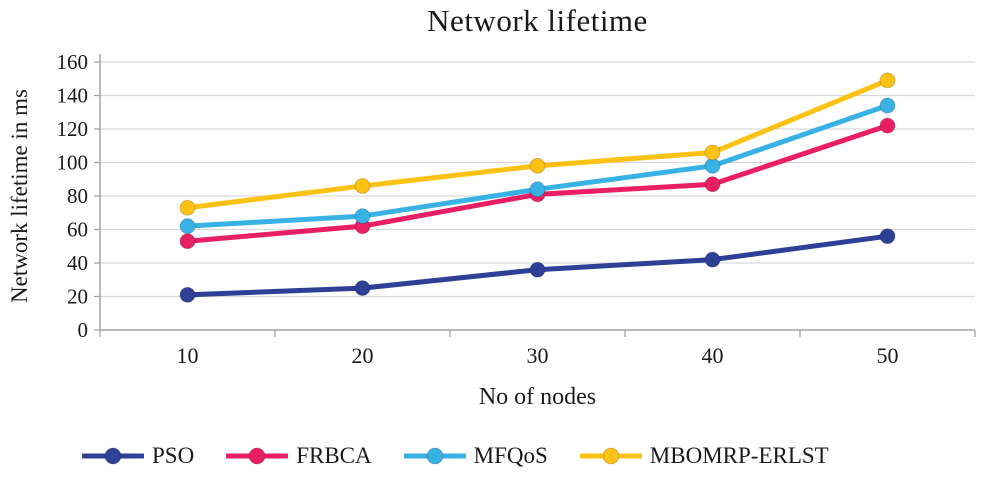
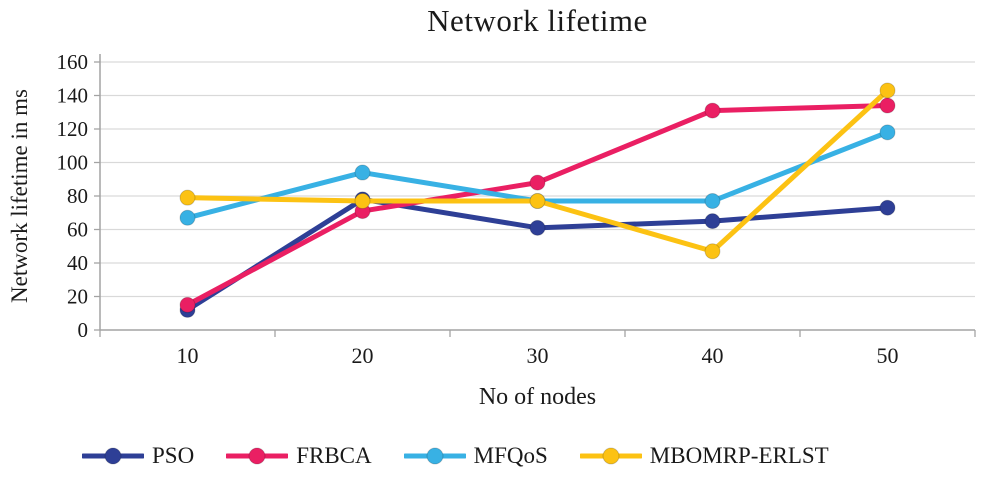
PSO/10: 21 -> 12
FRBCA/10: 53 -> 15
MFQoS/10: 62 -> 67
MBOMRP-ERLST/10: 73 -> 79
PSO/20: 25 -> 78
FRBCA/20: 62 -> 71
MFQoS/20: 68 -> 94
MBOMRP-ERLST/20: 86 -> 77
PSO/30: 36 -> 61
FRBCA/30: 81 -> 88
MFQoS/30: 84 -> 77
MBOMRP-ERLST/30: 98 -> 77
PSO/40: 42 -> 65
FRBCA/40: 87 -> 131
MFQoS/40: 98 -> 77
MBOMRP-ERLST/40: 106 -> 47
PSO/50: 56 -> 73
FRBCA/50: 122 -> 134
MFQoS/50: 134 -> 118
MBOMRP-ERLST/50: 149 -> 143
